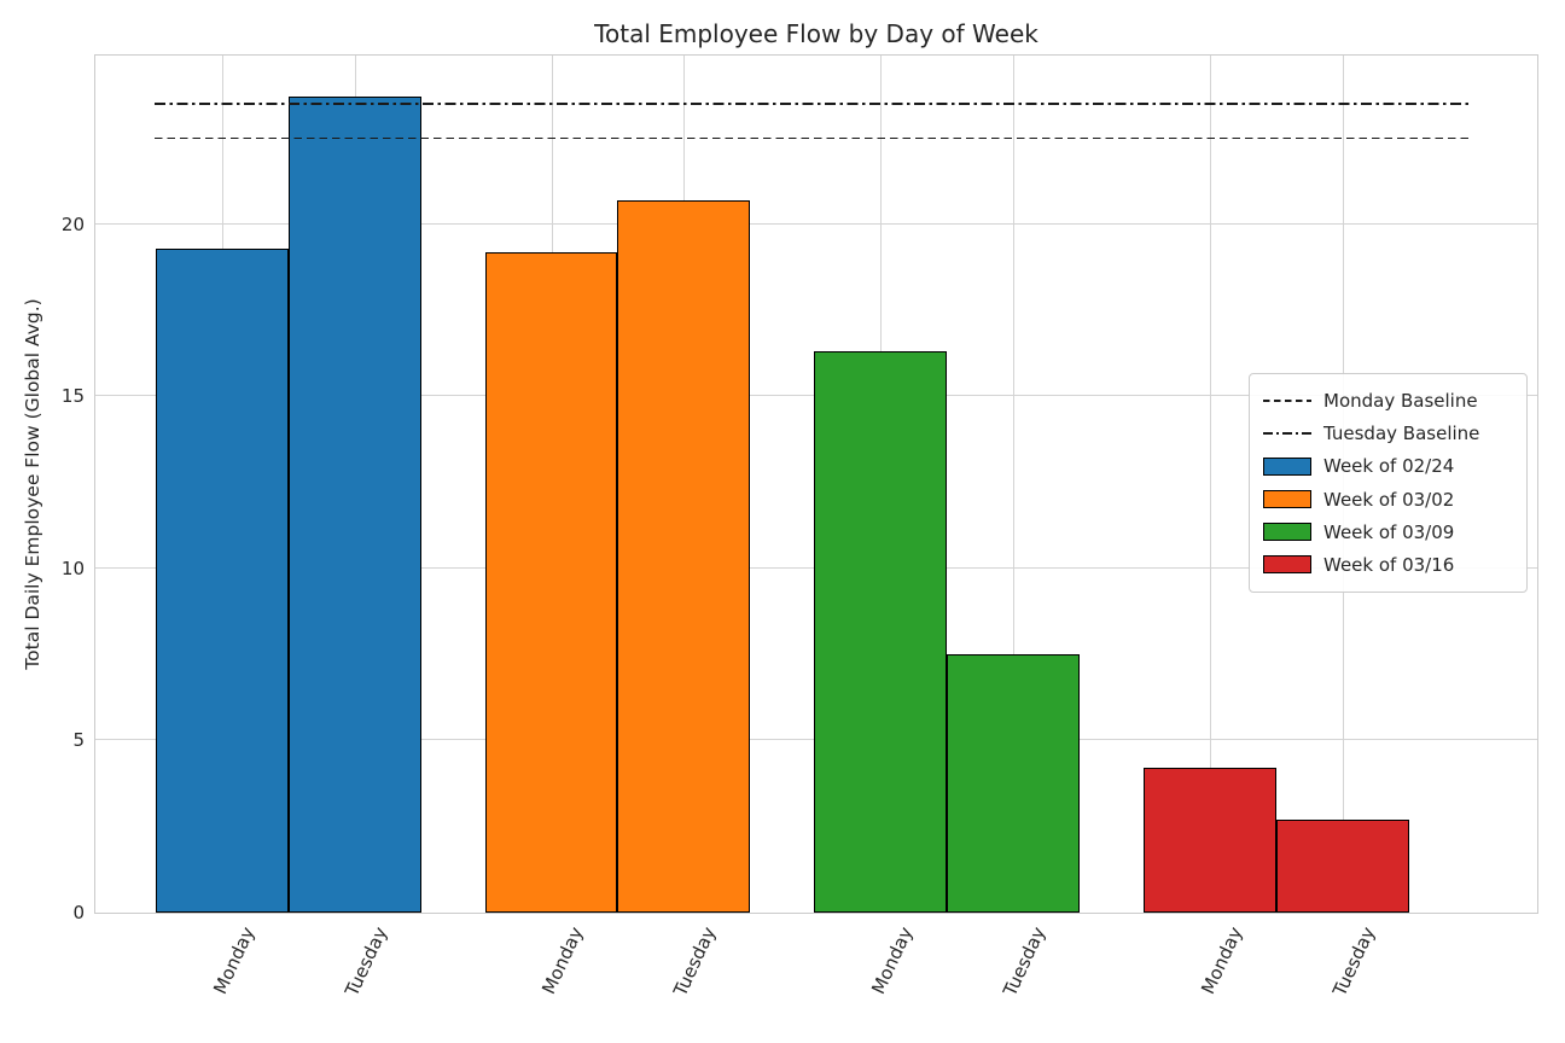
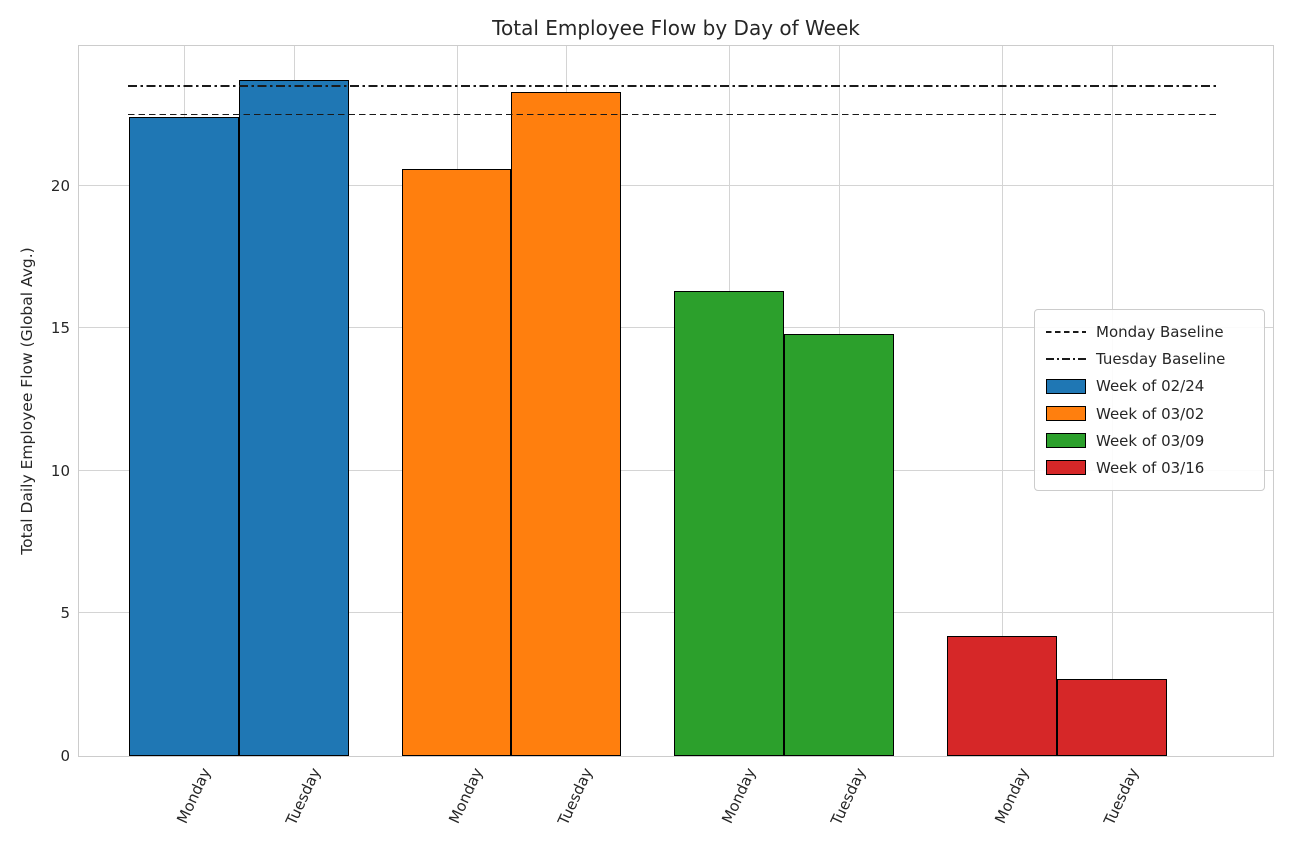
Week of 02/24/Monday: 19.3 -> 22.4
Week of 03/02/Monday: 19.2 -> 20.6
Week of 03/02/Tuesday: 20.7 -> 23.3
Week of 03/09/Tuesday: 7.5 -> 14.8
